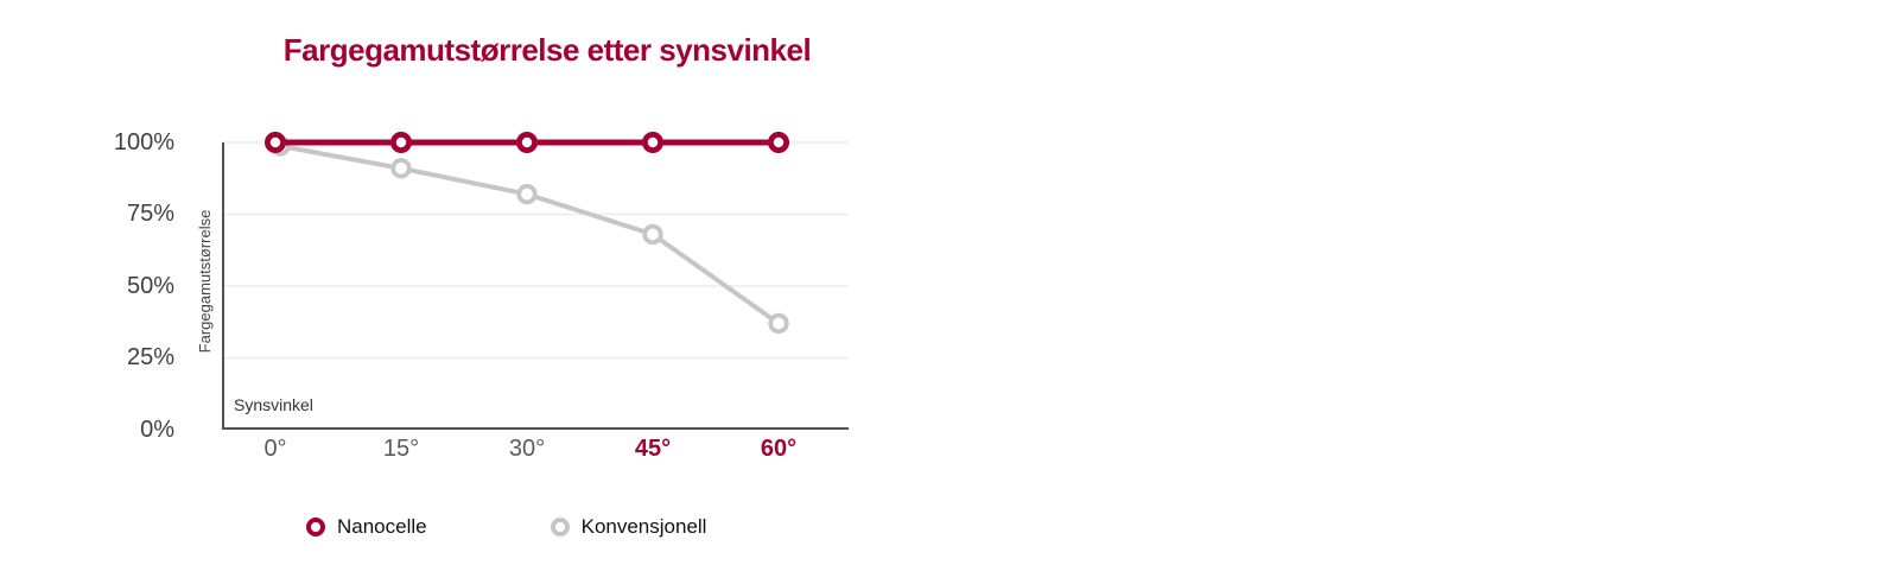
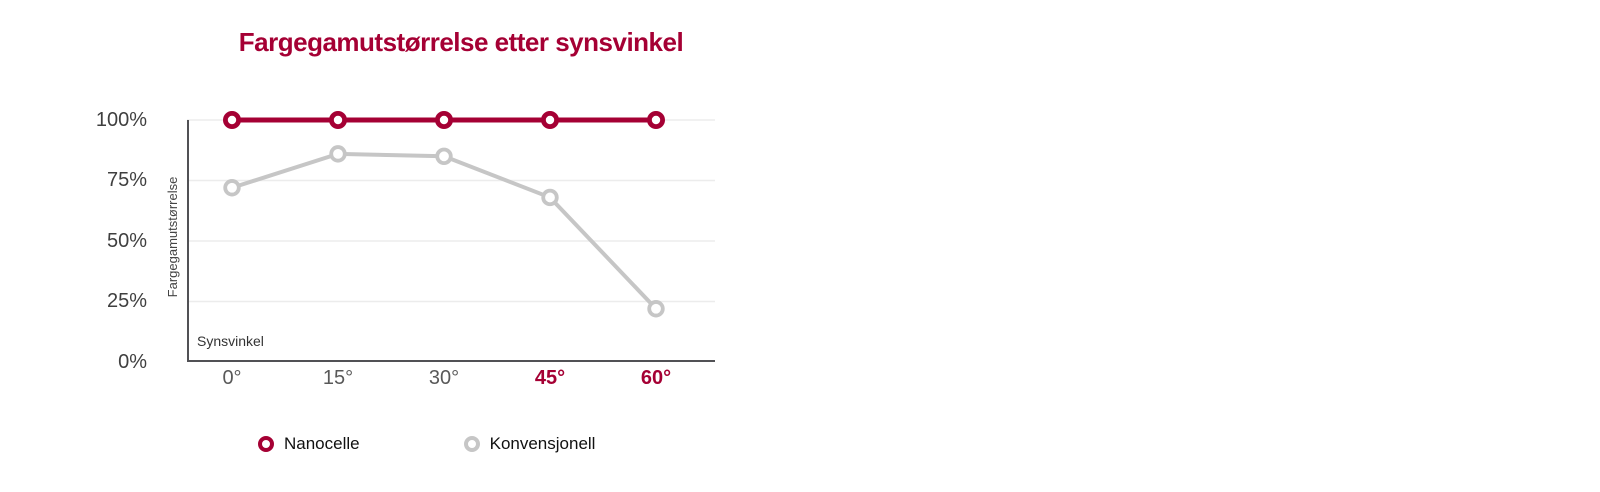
Konvensjonell/0°: 100% -> 72%
Konvensjonell/15°: 91% -> 86%
Konvensjonell/30°: 82% -> 85%
Konvensjonell/60°: 37% -> 22%
